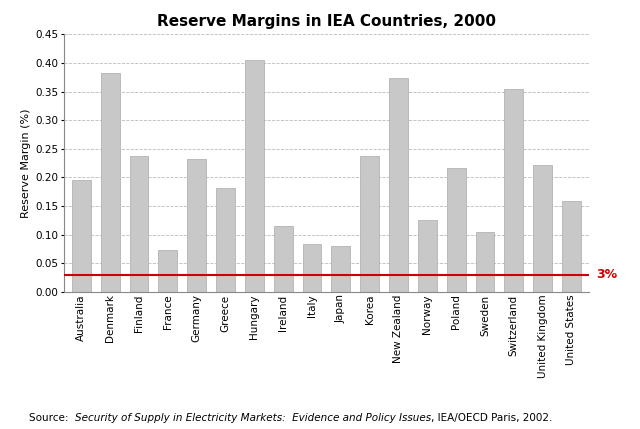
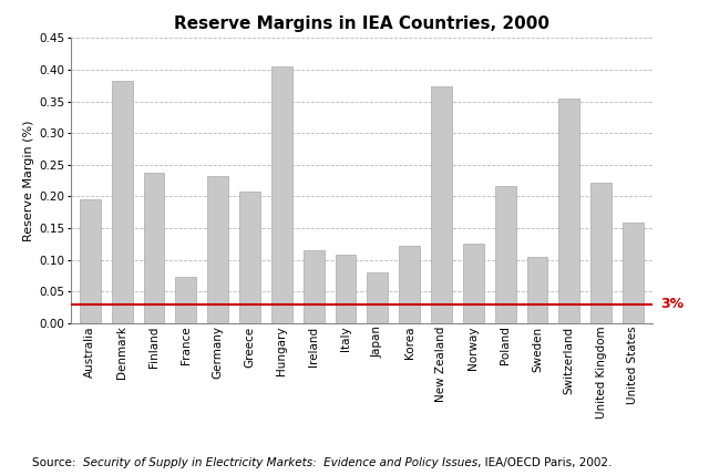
Greece: 0.182 -> 0.208
Italy: 0.084 -> 0.108
Korea: 0.238 -> 0.122
